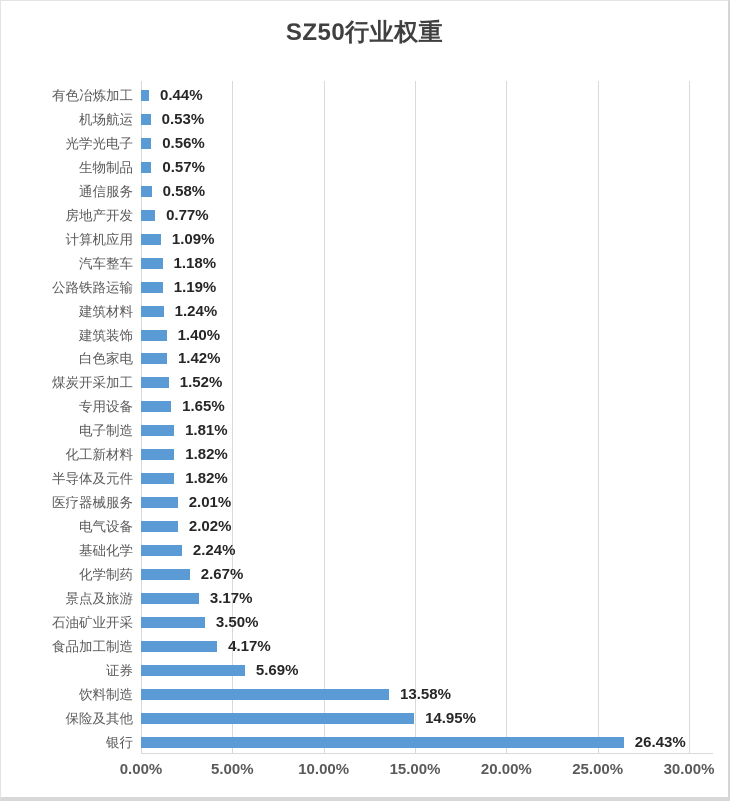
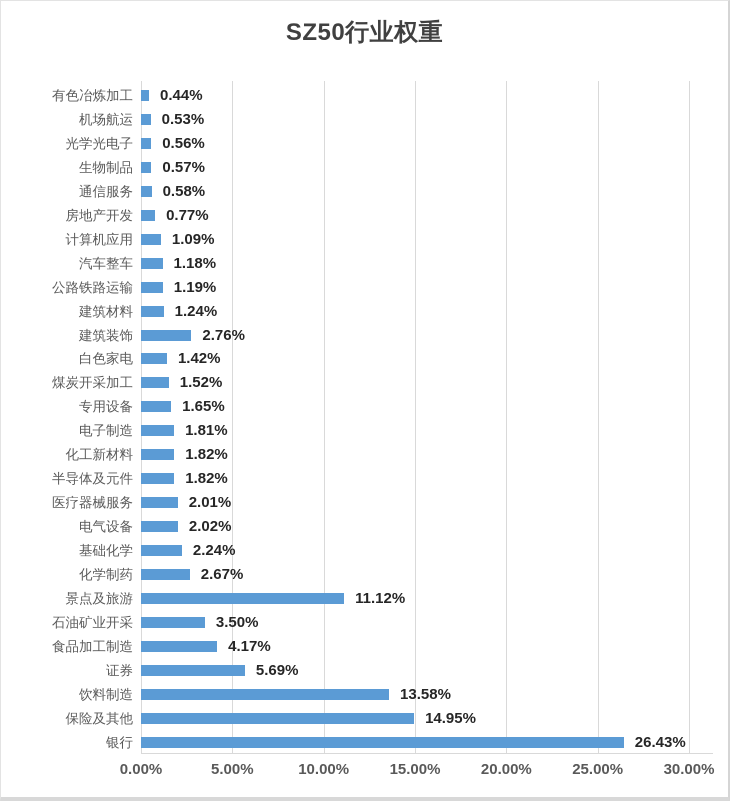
建筑装饰: 1.40% -> 2.76%
景点及旅游: 3.17% -> 11.12%
